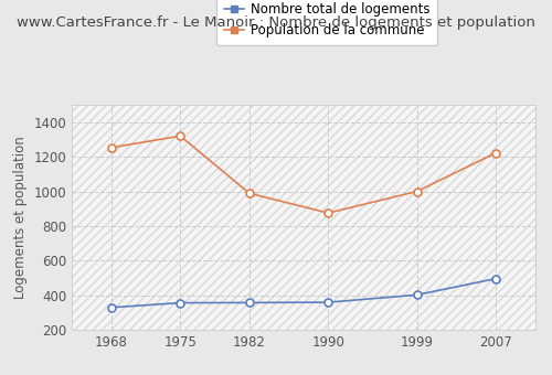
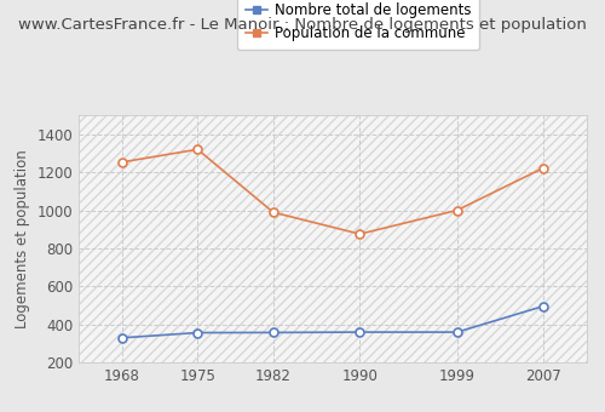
Nombre total de logements/1999: 400 -> 360
